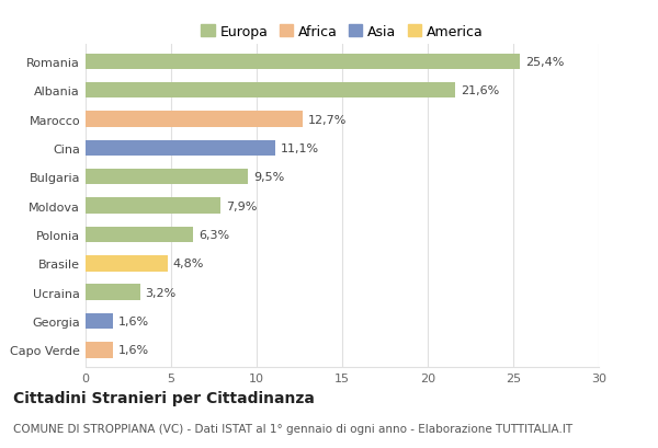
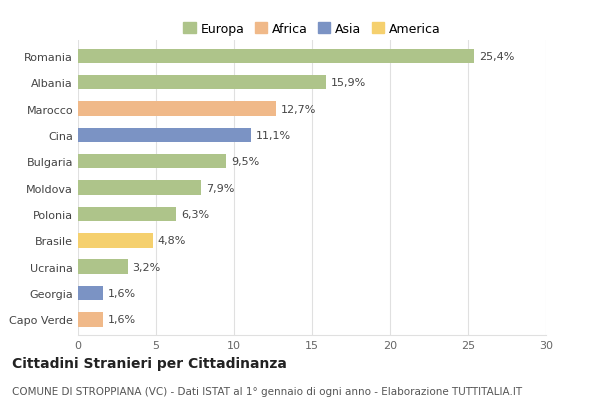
Albania: 21,6% -> 15,9%
